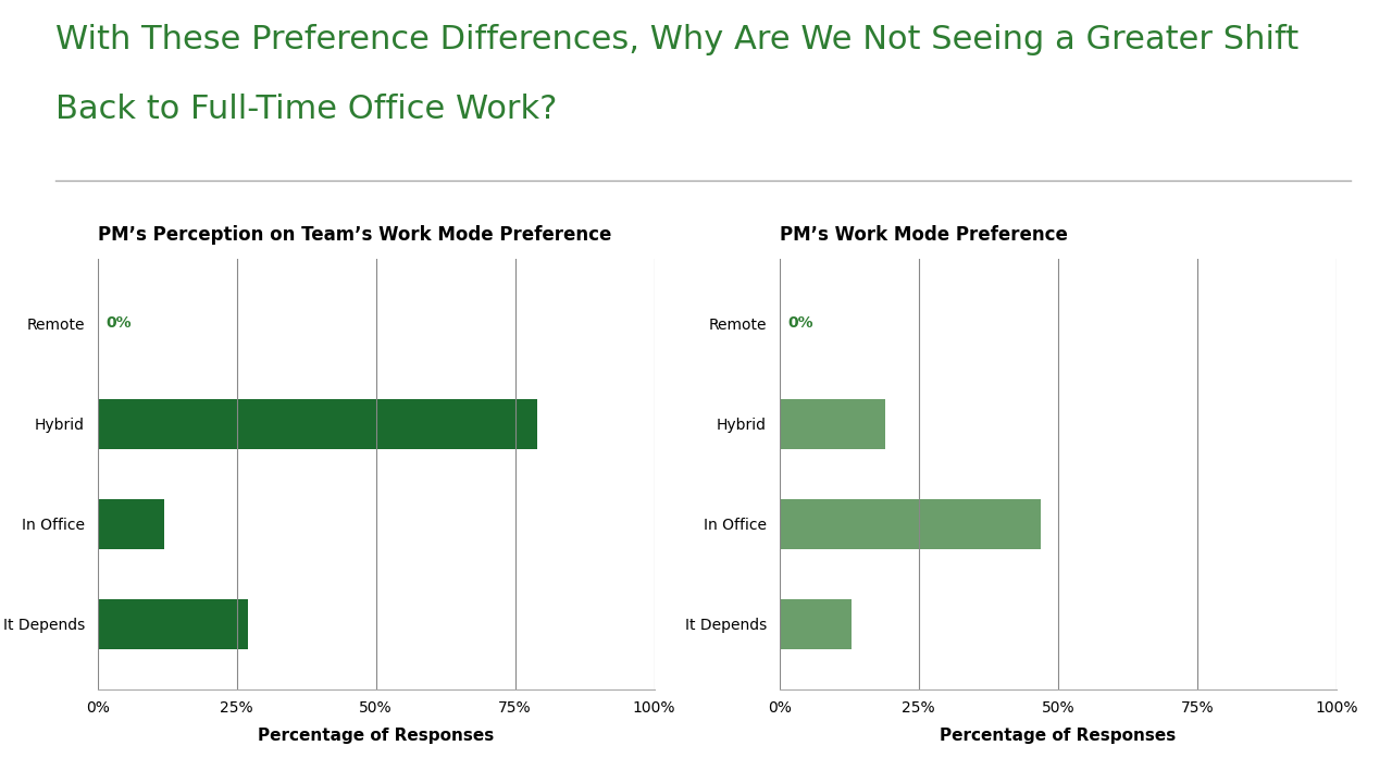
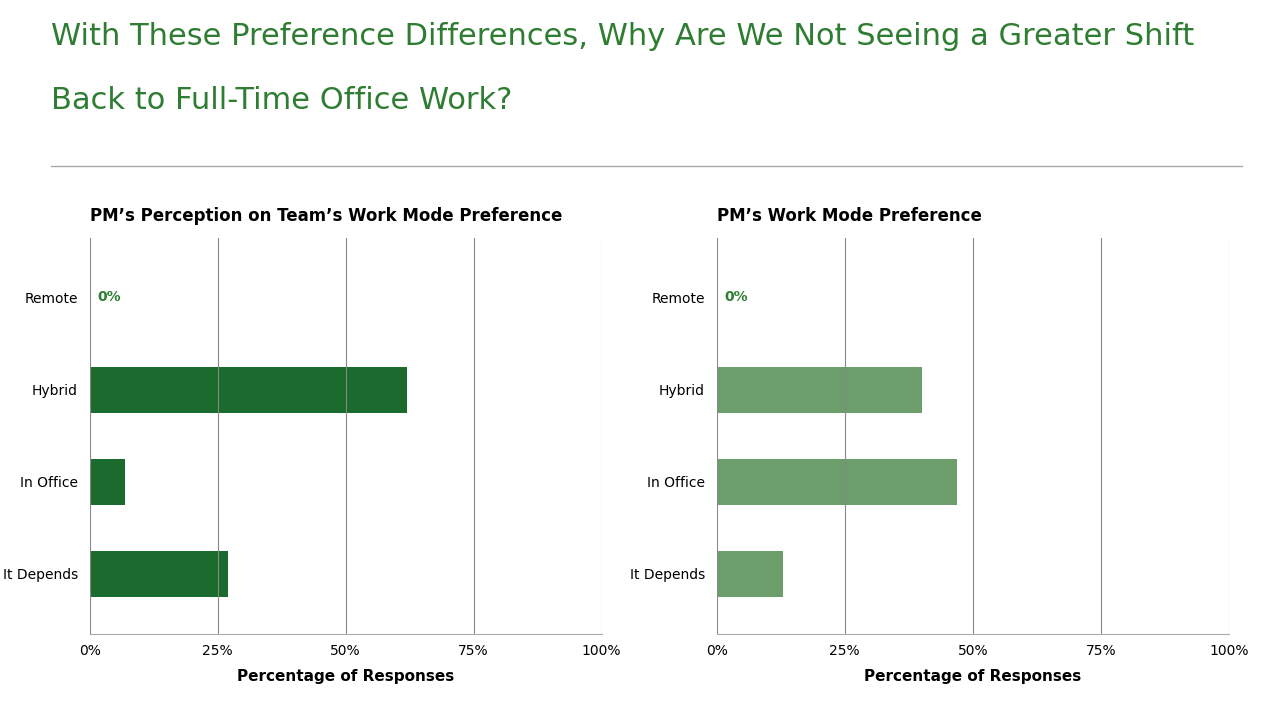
PM’s Perception on Team’s Work Mode Preference/Hybrid: 79% -> 62%
PM’s Perception on Team’s Work Mode Preference/In Office: 12% -> 7%
PM’s Work Mode Preference/Hybrid: 19% -> 40%
